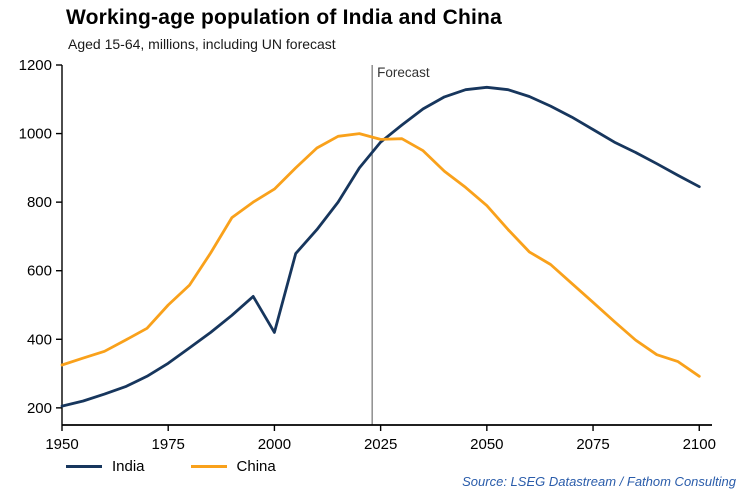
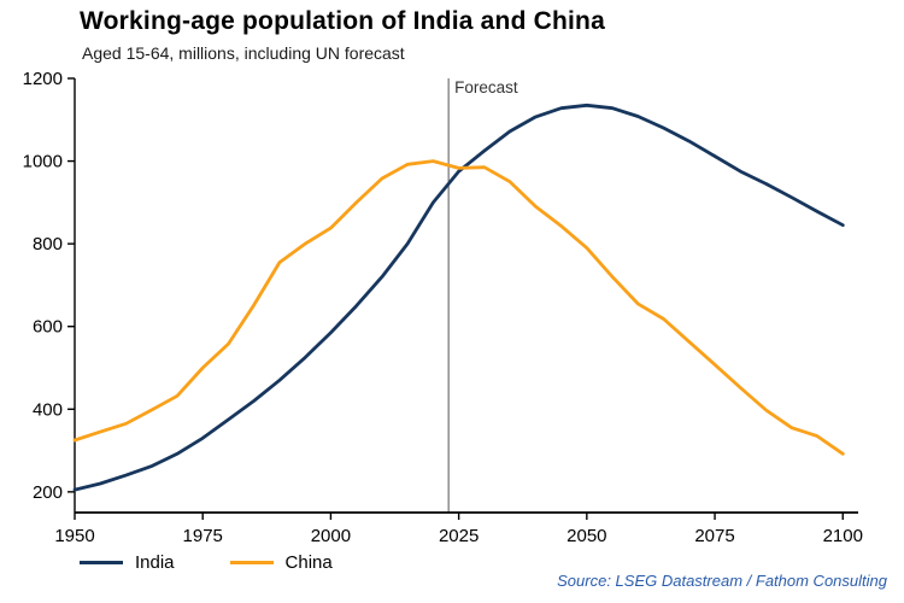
India/2000: 420 -> 580
